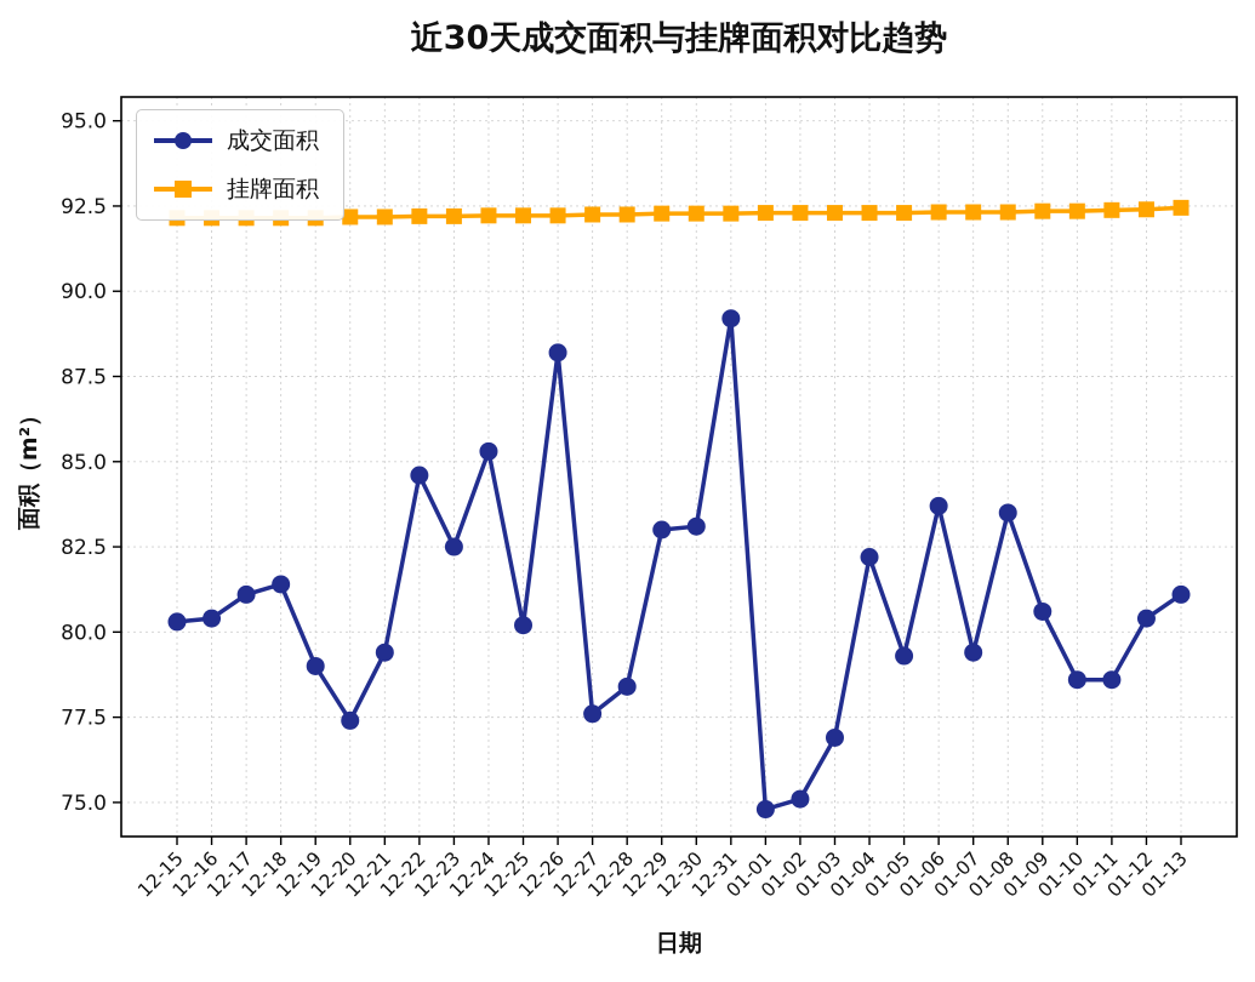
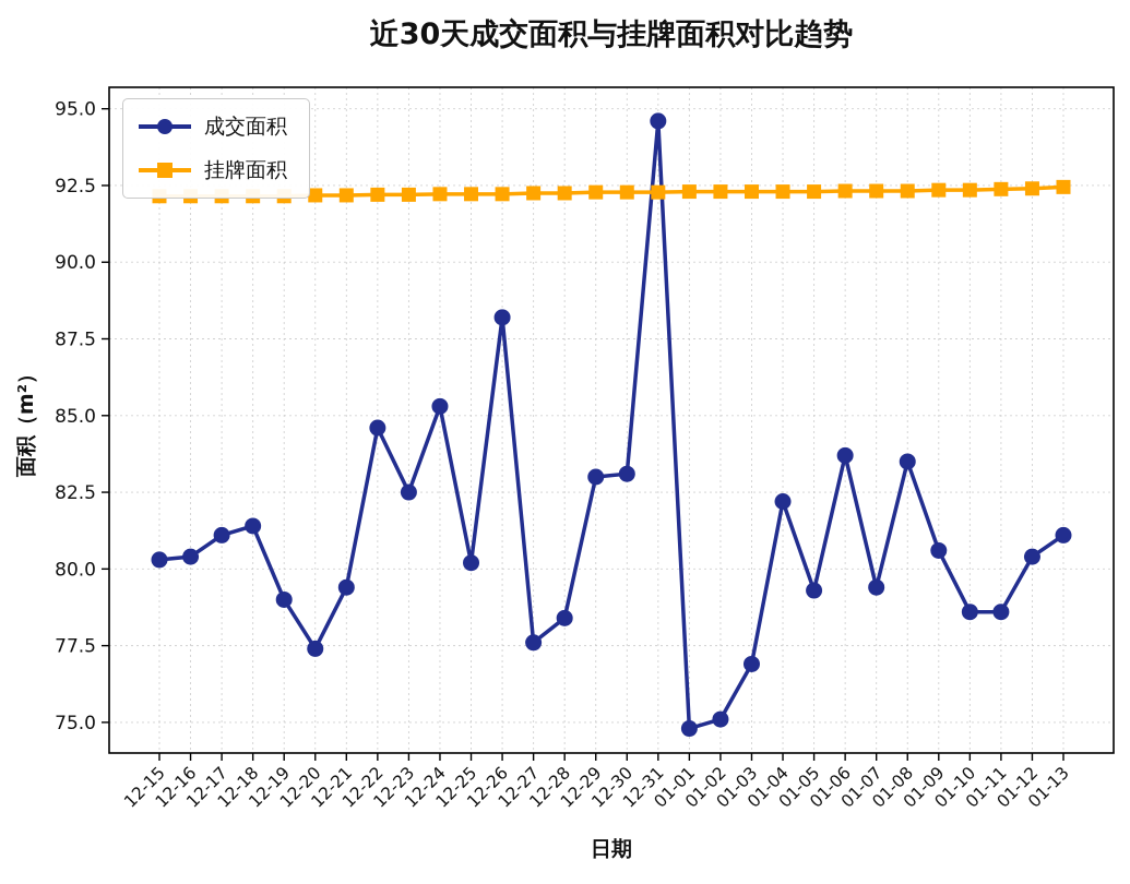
成交面积/12-31: 89.2 -> 94.6
